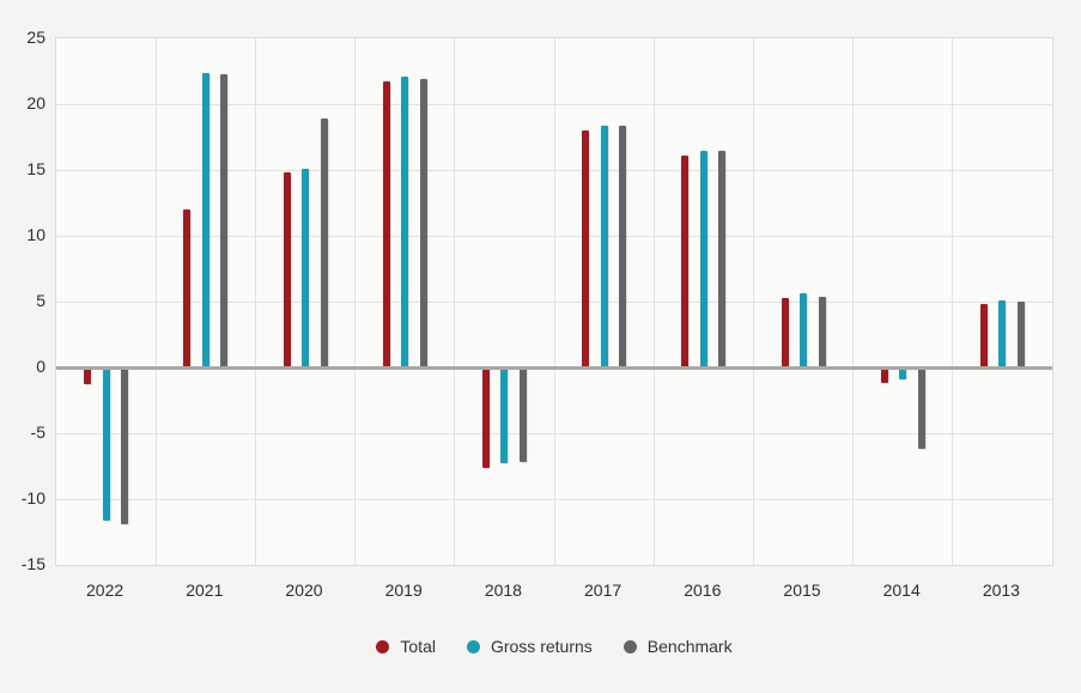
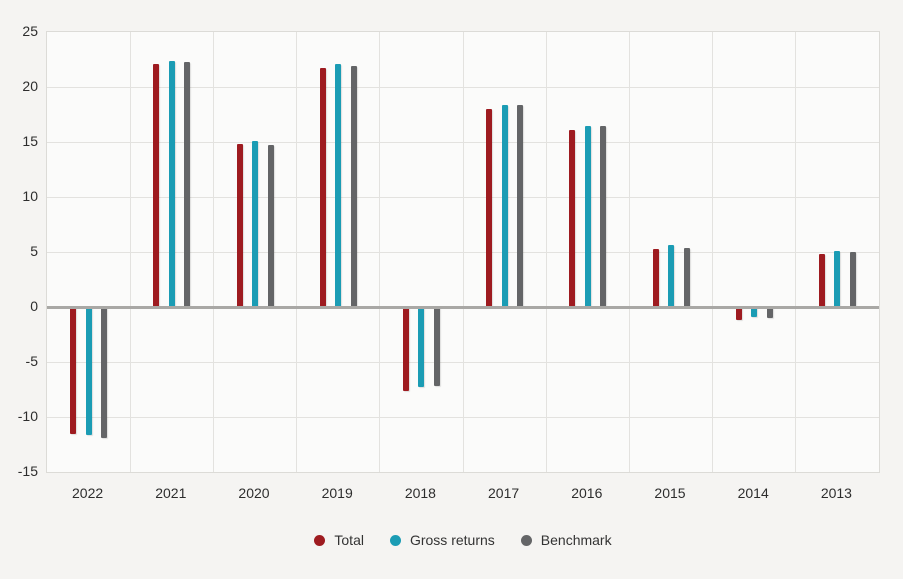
Total/2022: -1.3 -> -11.5
Total/2021: 12.0 -> 22.1
Benchmark/2020: 18.9 -> 14.7
Benchmark/2014: -6.2 -> -1.0
